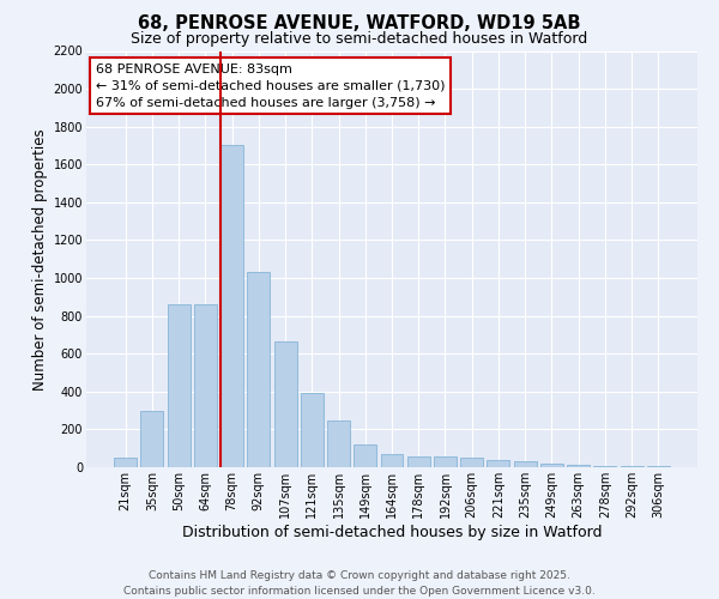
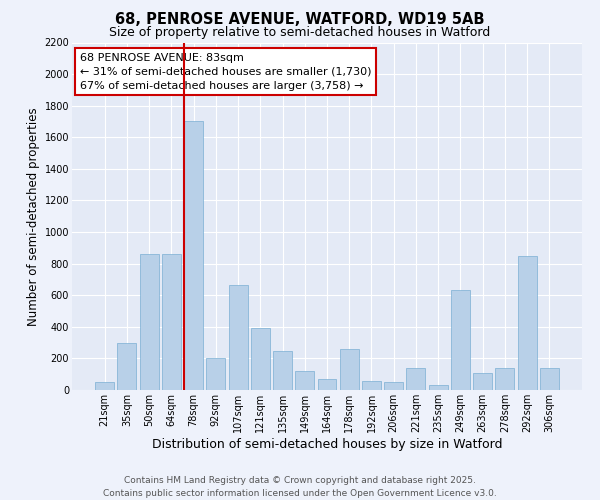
92sqm: 1040 -> 200
178sqm: 60 -> 260
221sqm: 40 -> 140
249sqm: 20 -> 630
263sqm: 10 -> 110
278sqm: 0 -> 140
292sqm: 0 -> 850
306sqm: 0 -> 140
